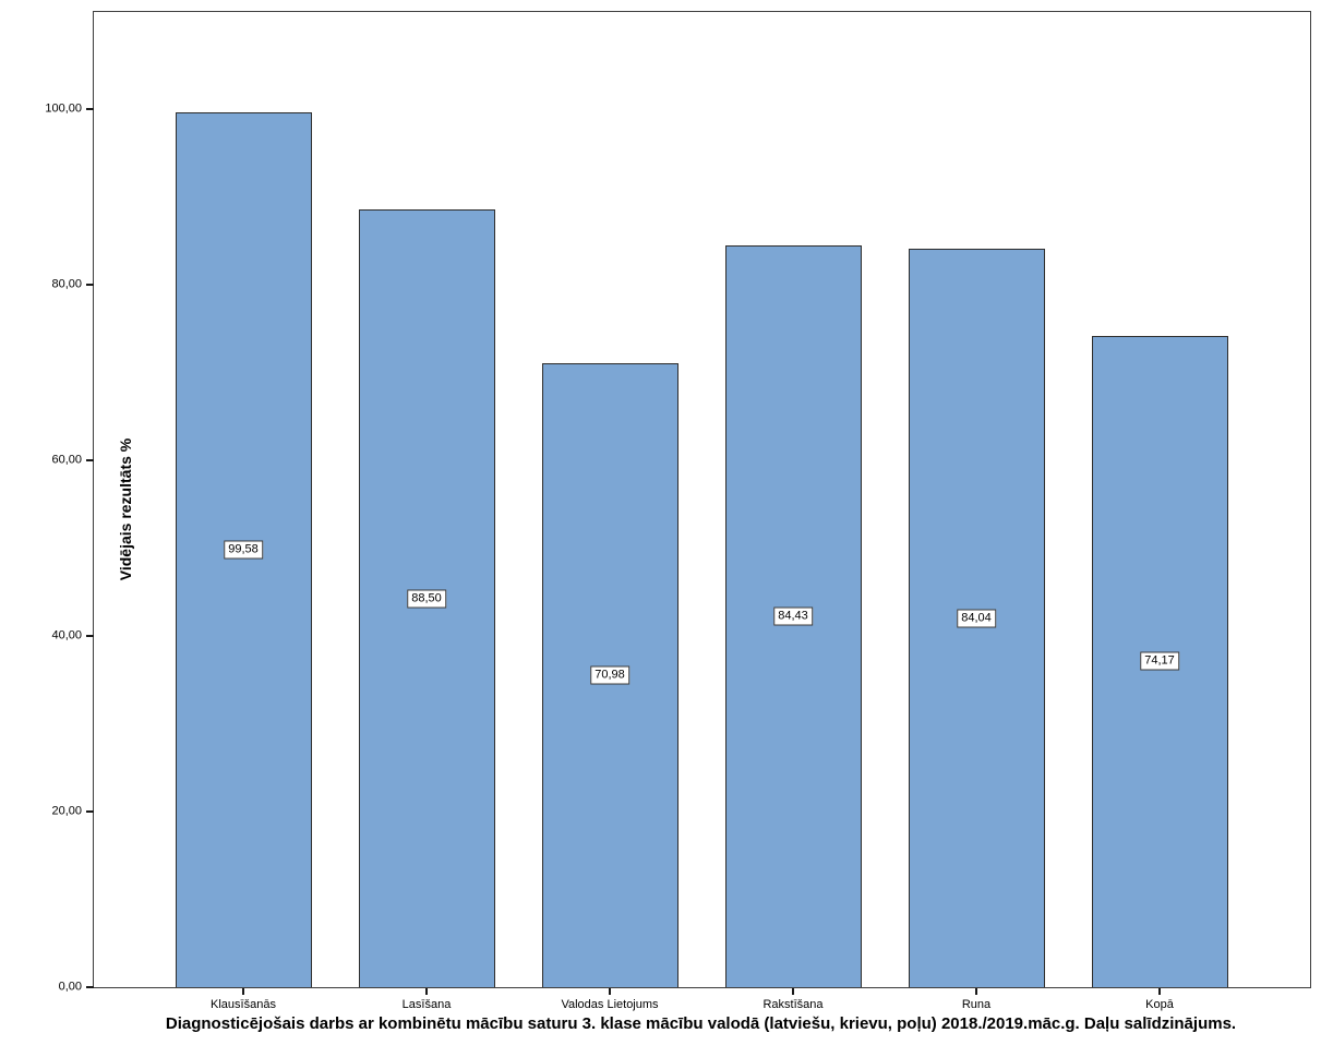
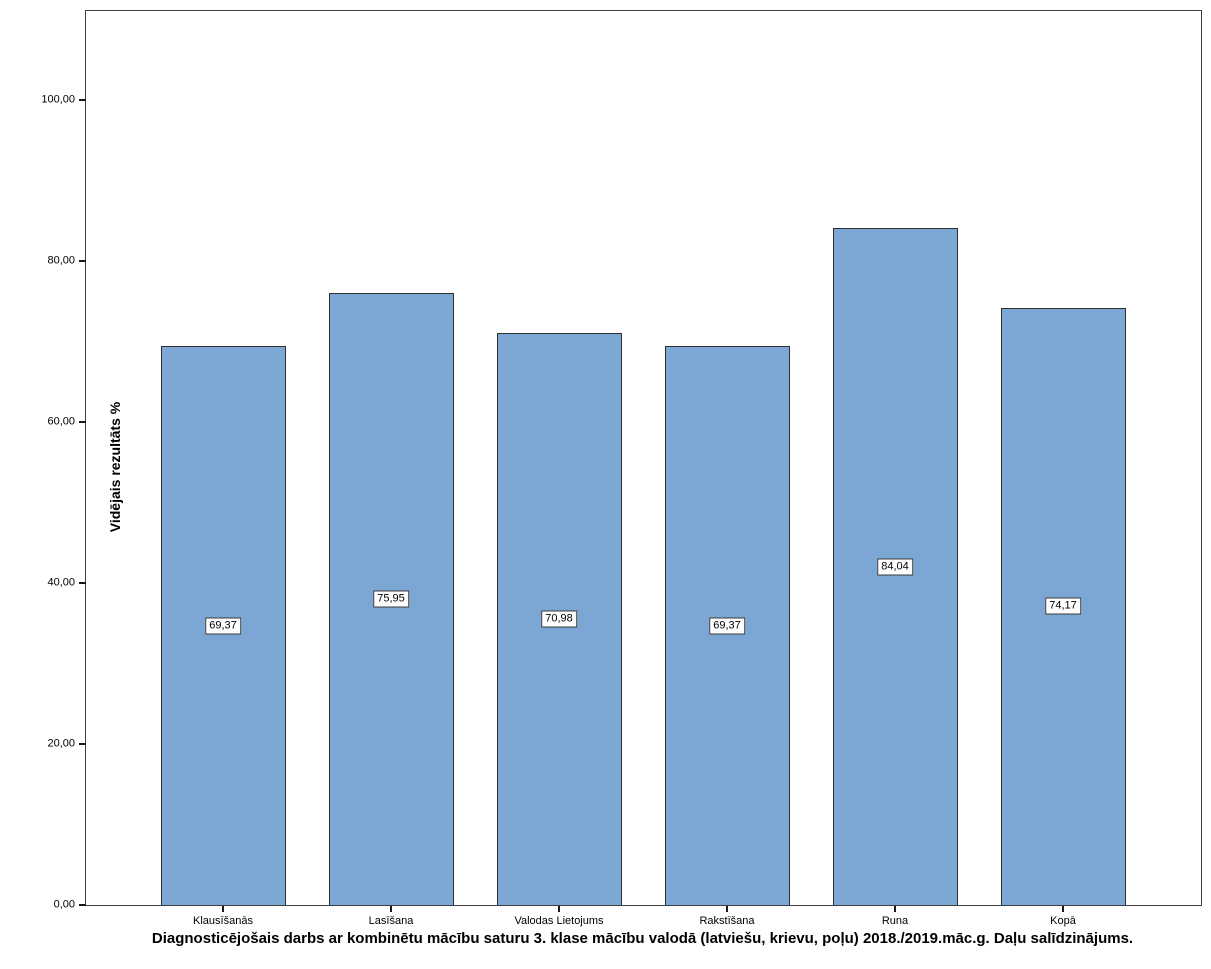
Klausīšanās: 99,58 -> 69,37
Lasīšana: 88,50 -> 75,95
Rakstīšana: 84,43 -> 69,37
